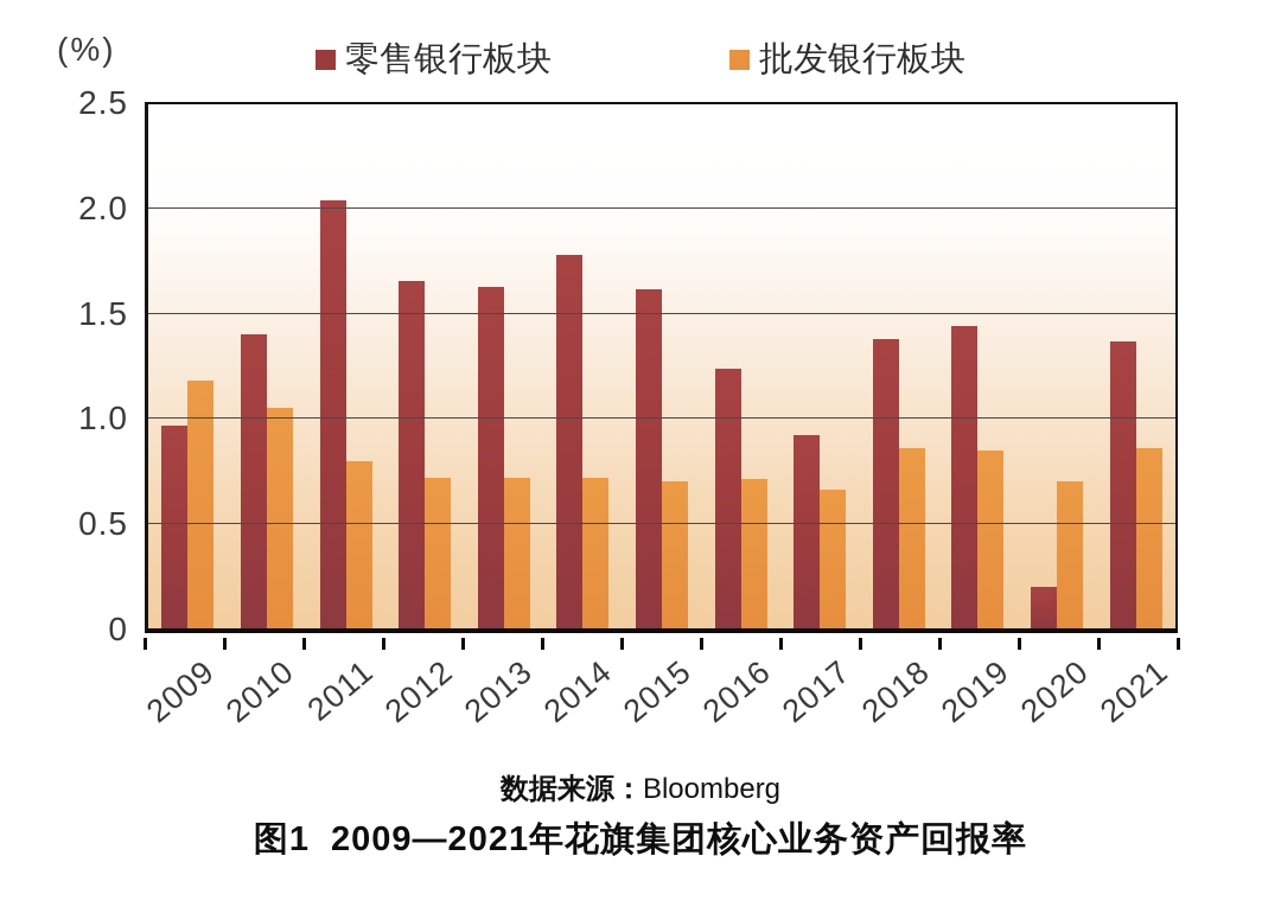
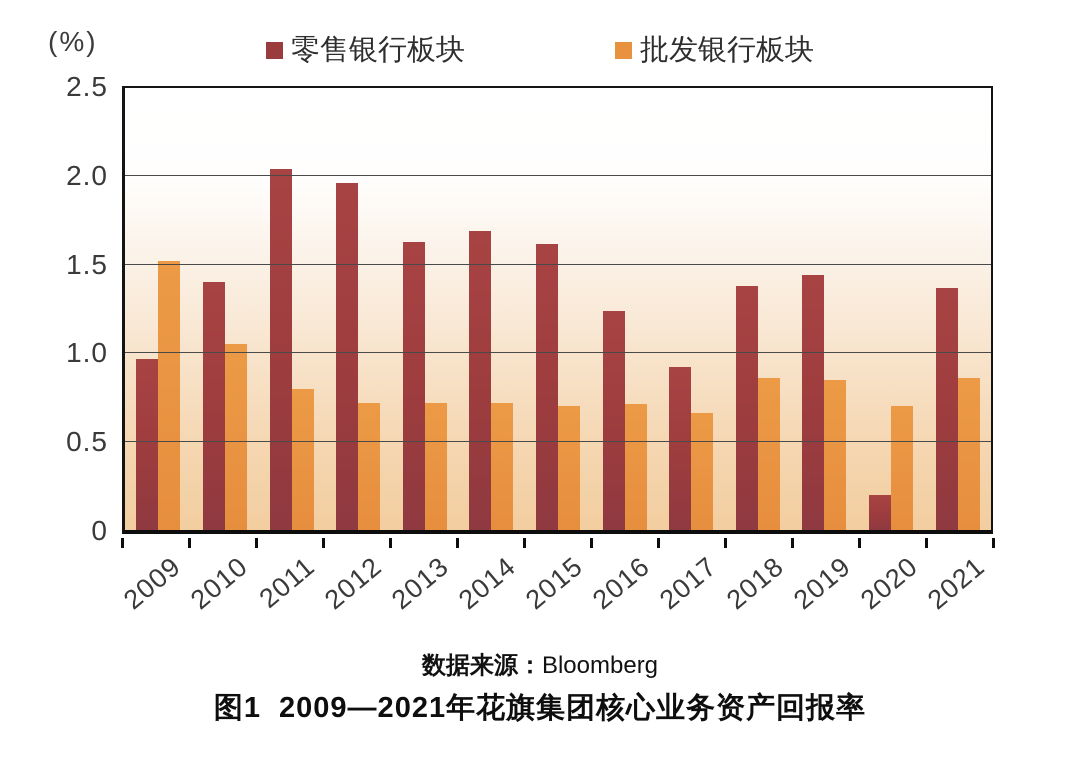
批发银行板块/2009: 1.18 -> 1.52
零售银行板块/2012: 1.66 -> 1.96
零售银行板块/2014: 1.78 -> 1.69
